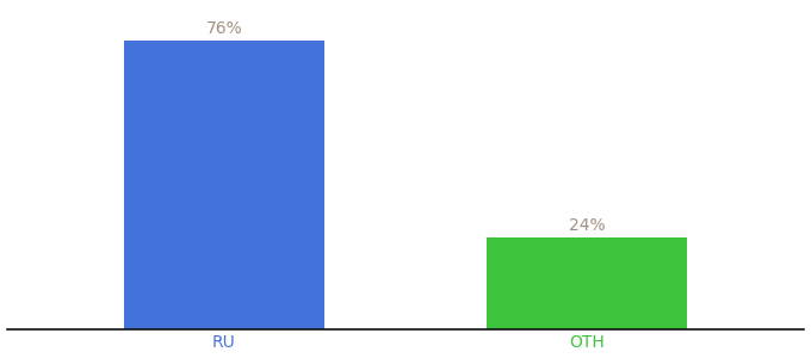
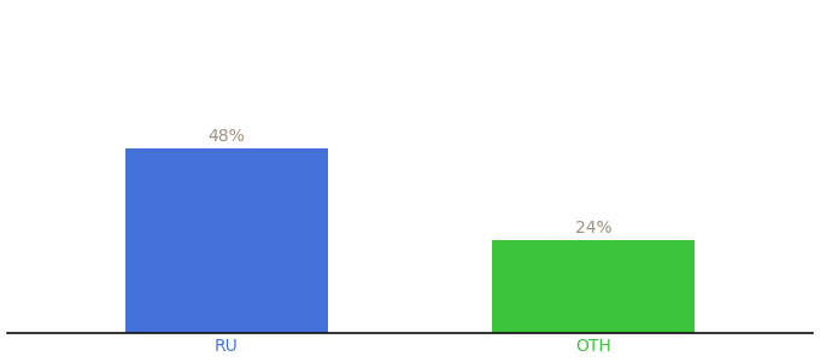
RU: 76% -> 48%
